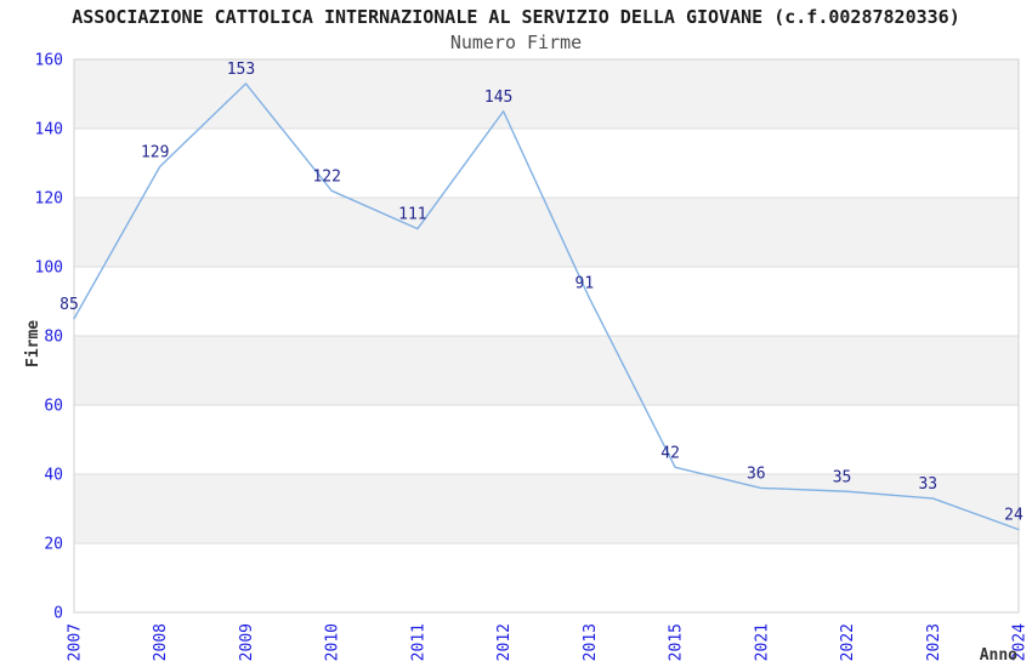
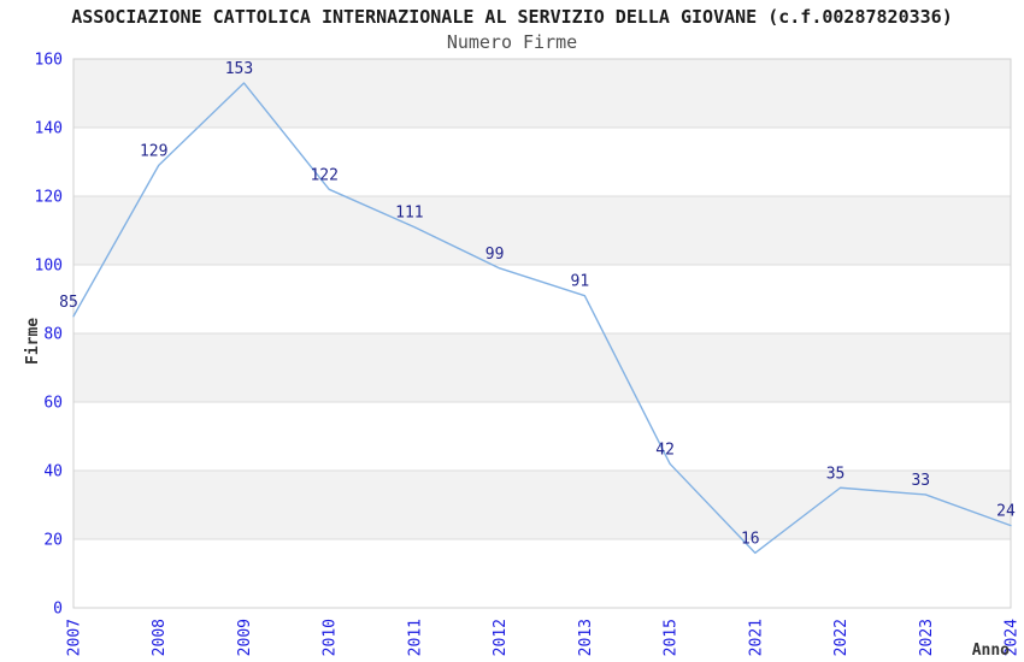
2012: 145 -> 99
2021: 36 -> 16
